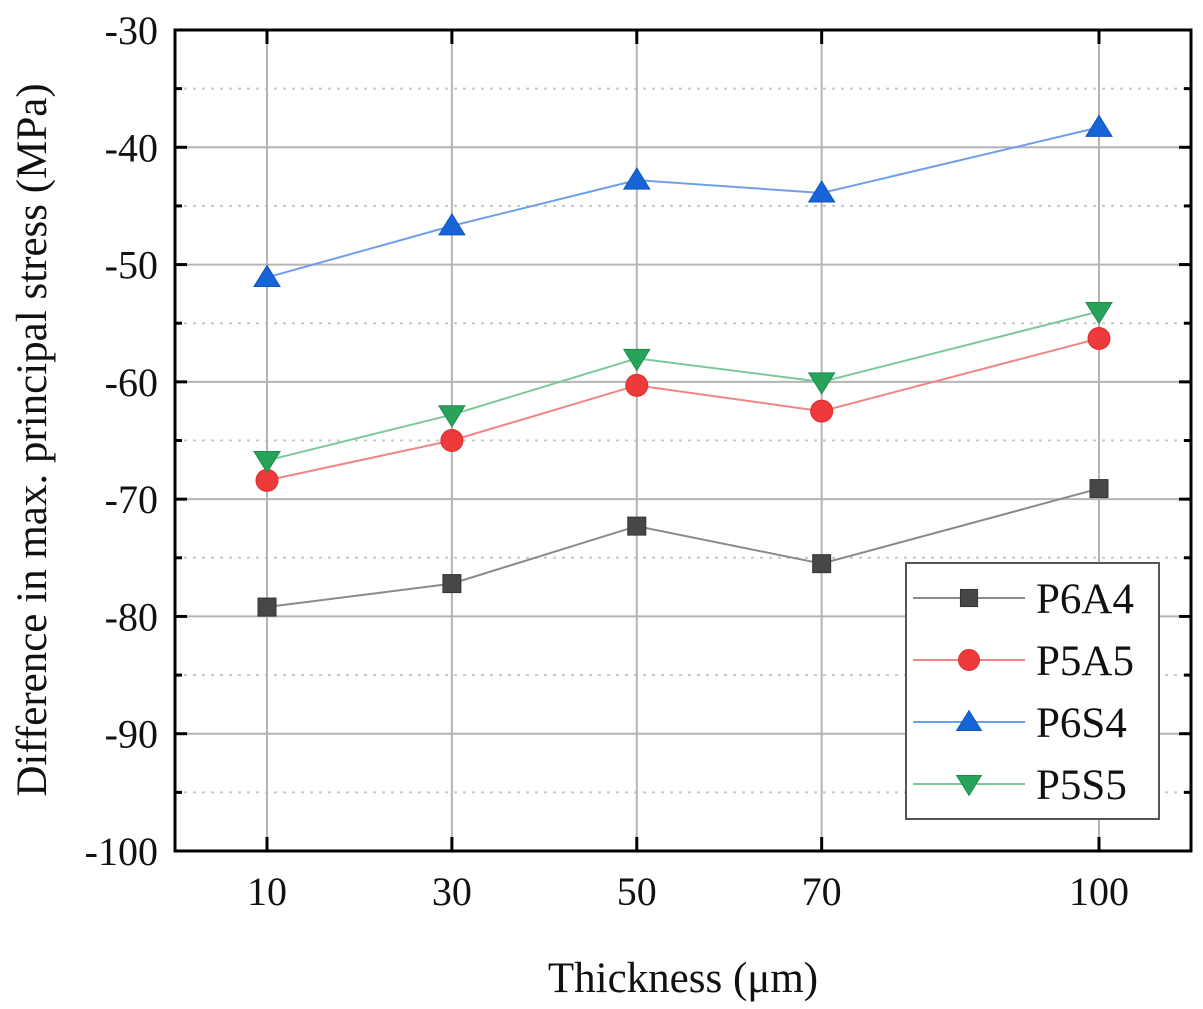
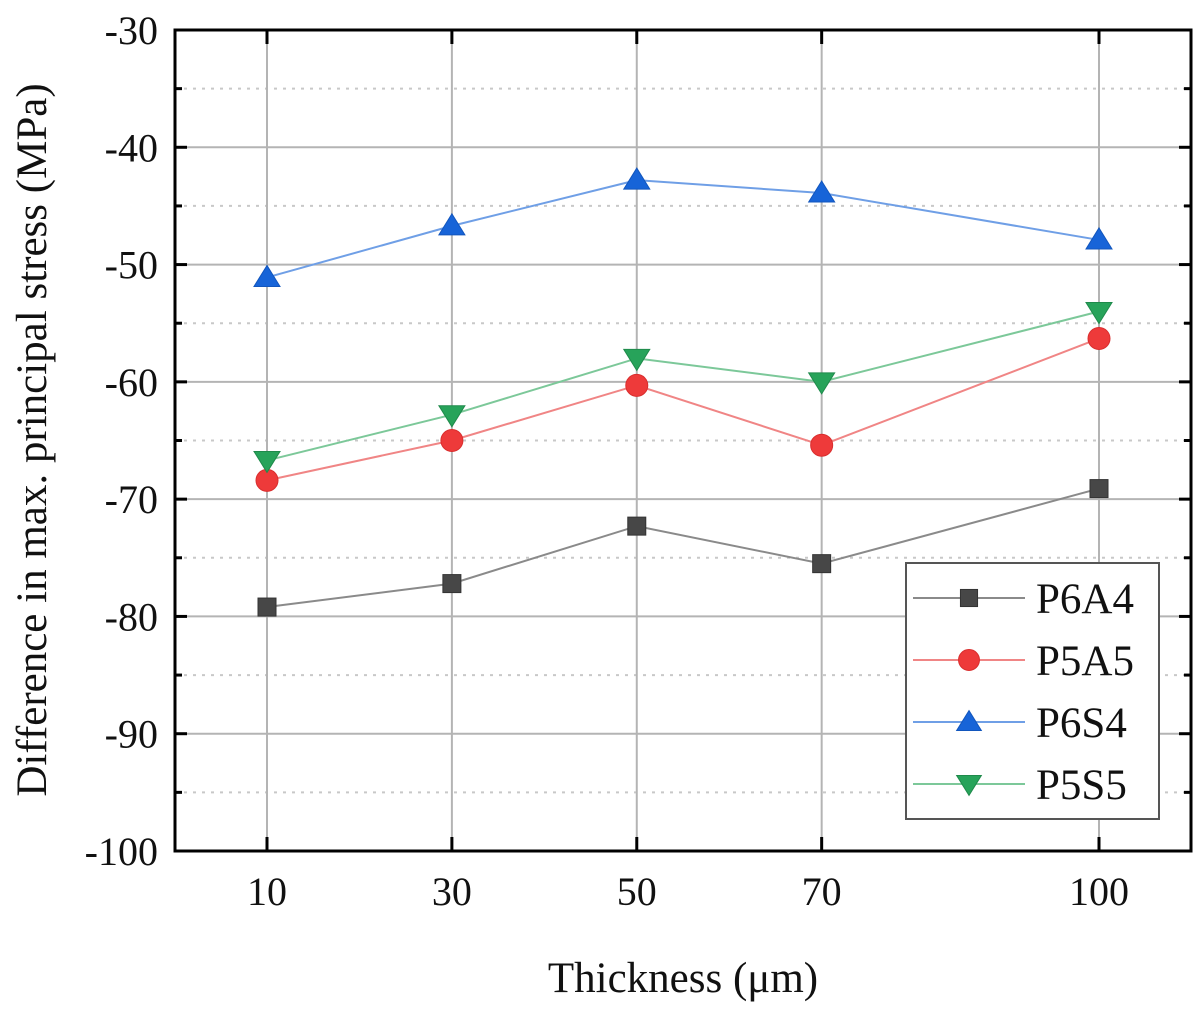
P5A5/70: -62.5 -> -65.4
P6S4/100: -38.3 -> -47.9
